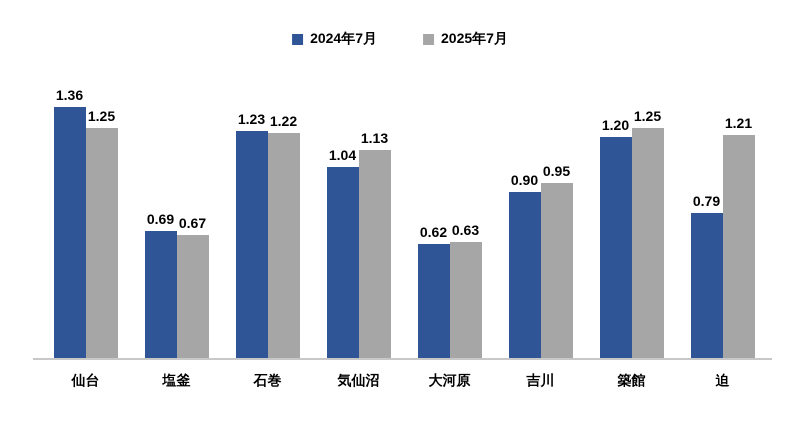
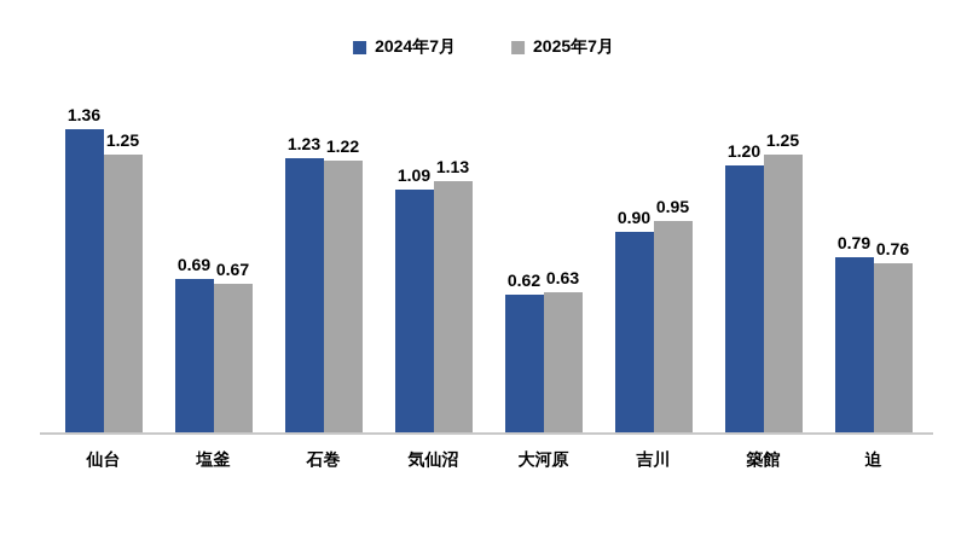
2024年7月/気仙沼: 1.04 -> 1.09
2025年7月/迫: 1.21 -> 0.76
